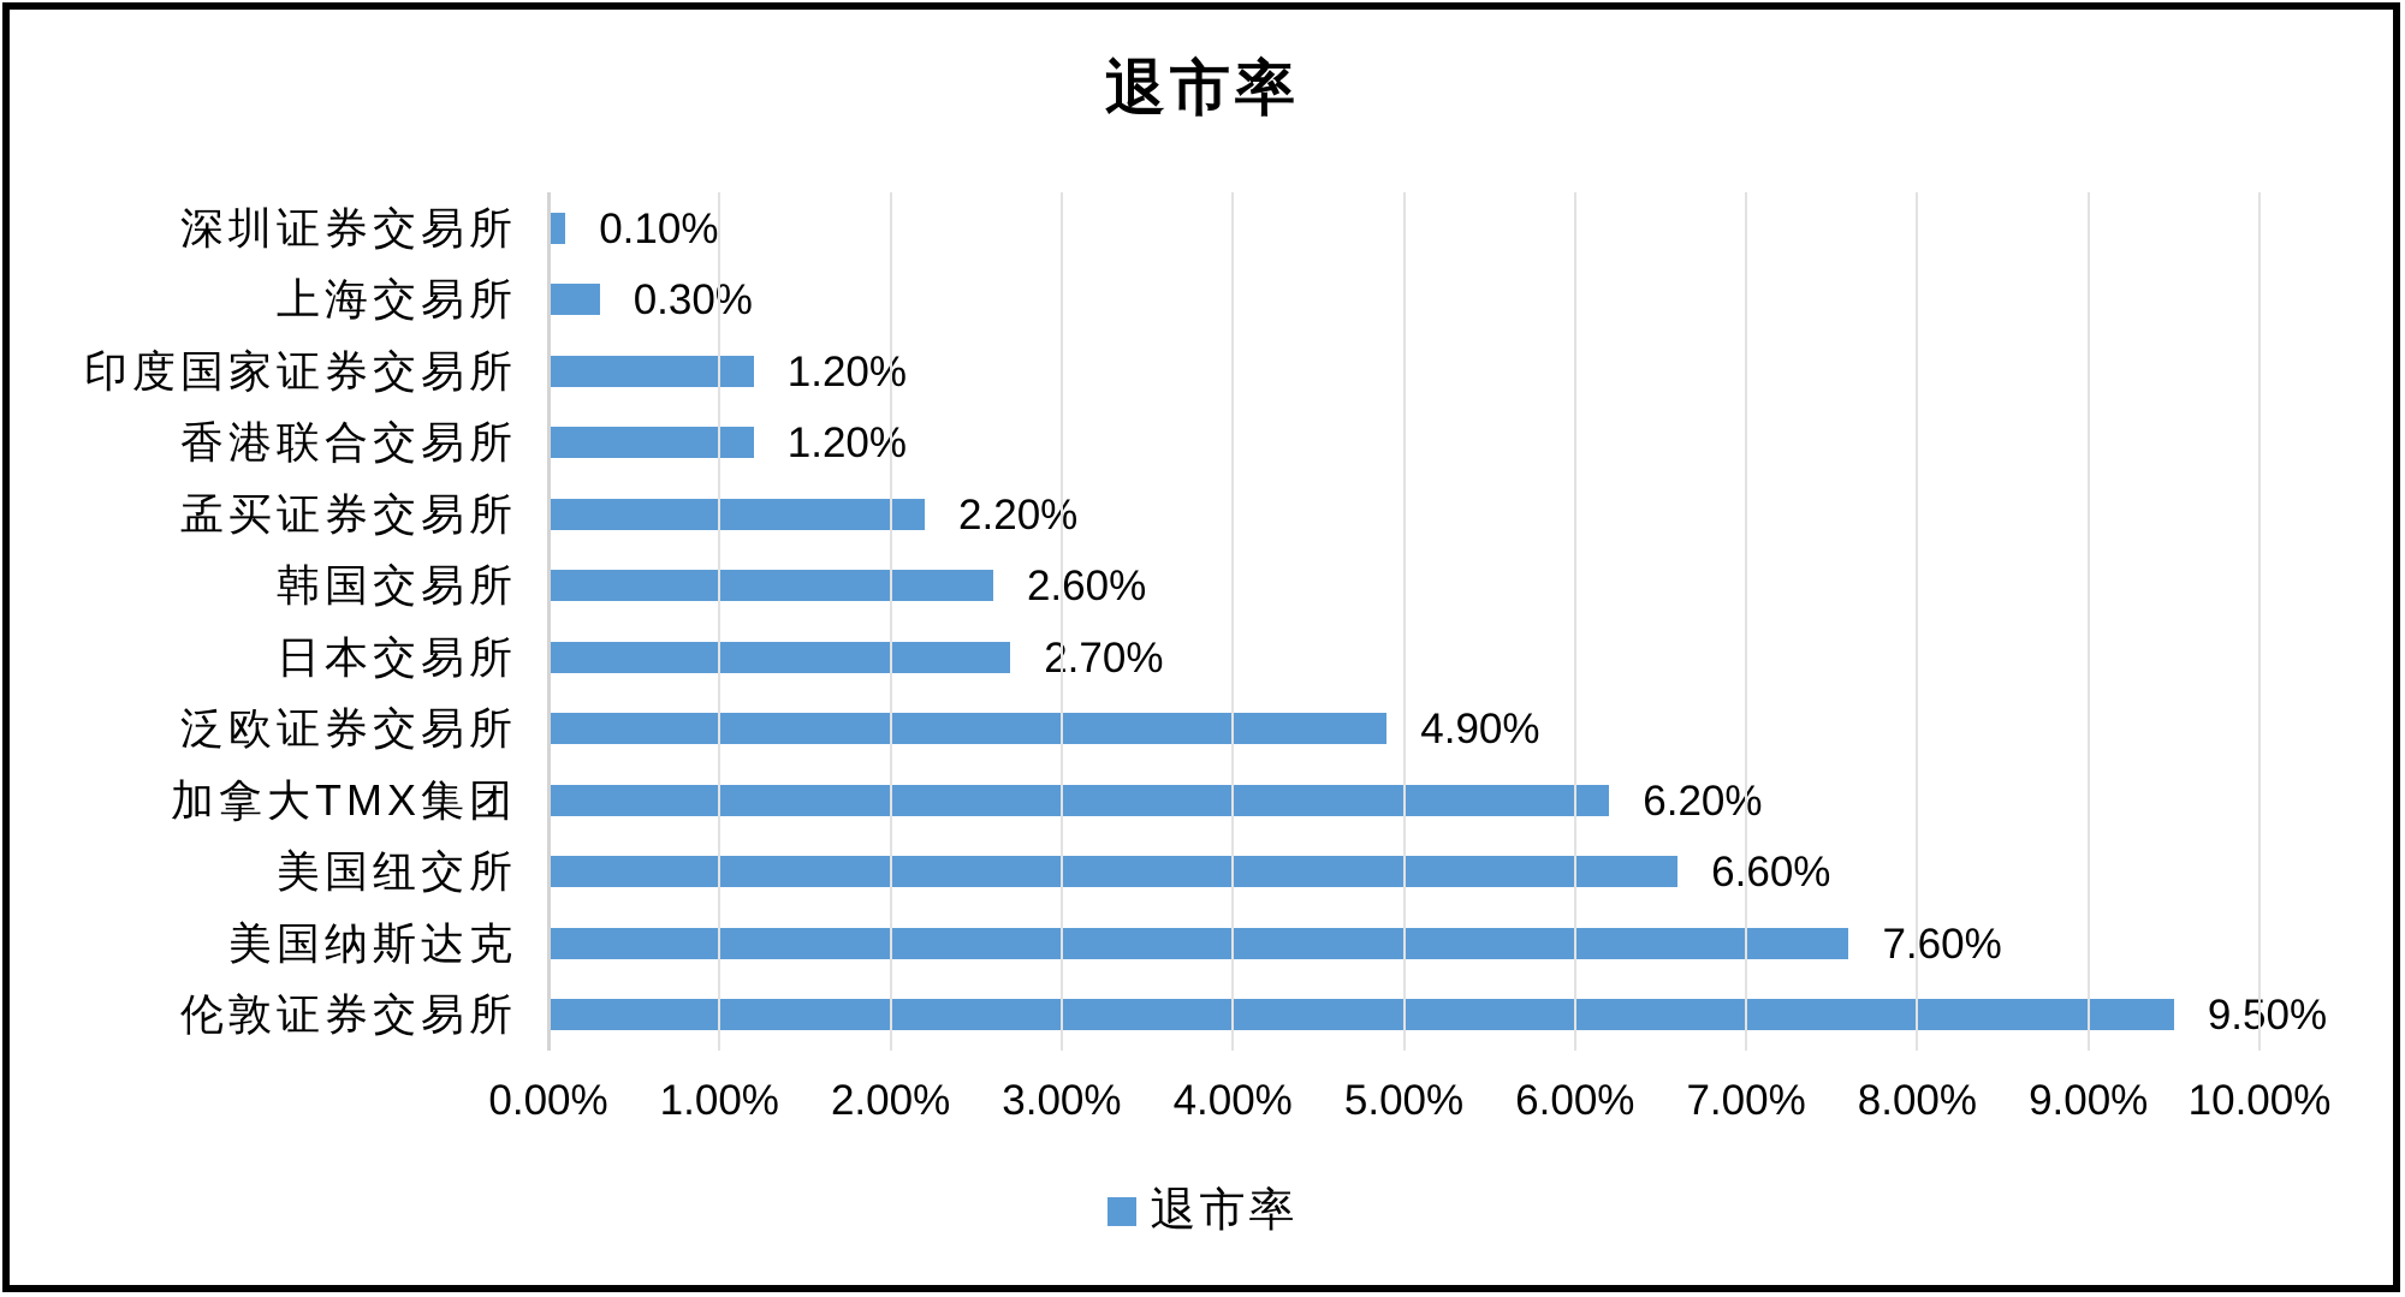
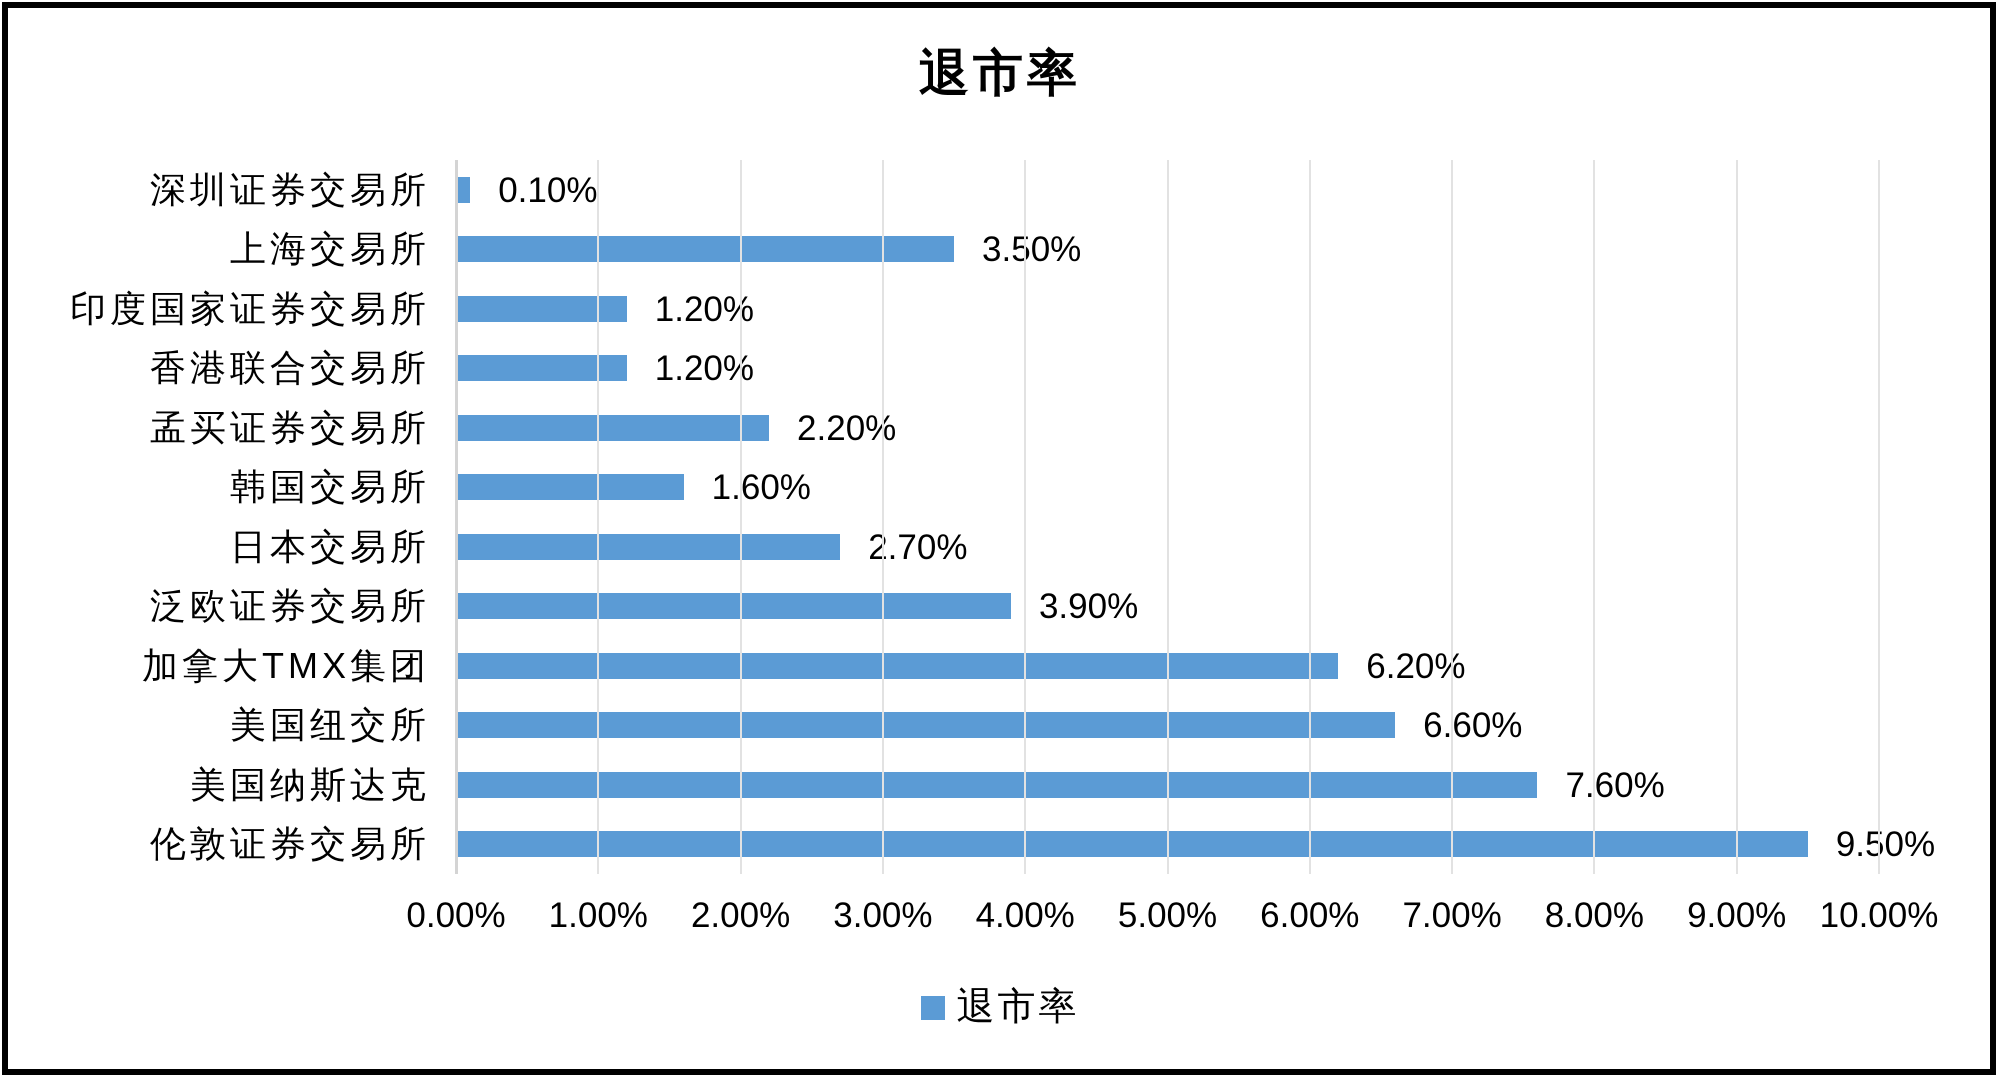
上海交易所: 0.30% -> 3.50%
韩国交易所: 2.60% -> 1.60%
泛欧证券交易所: 4.90% -> 3.90%
